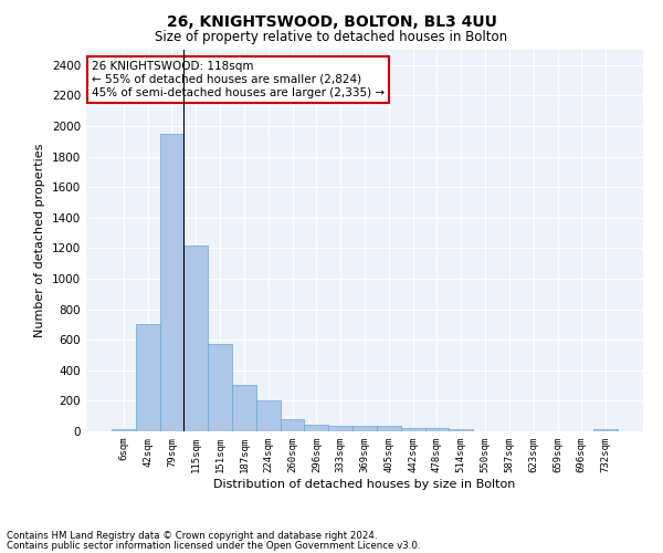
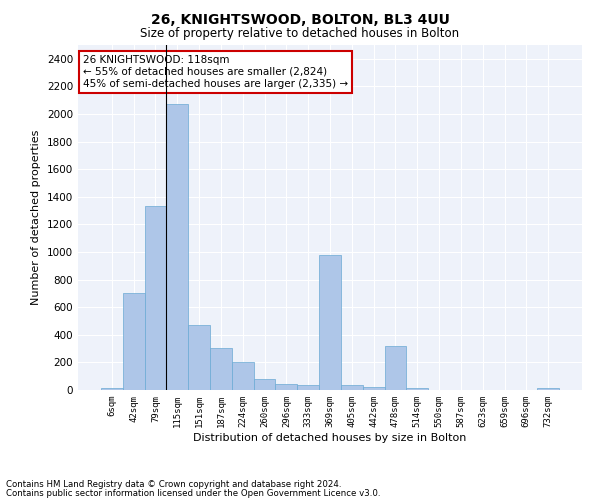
79sqm: 1950 -> 1330
115sqm: 1220 -> 2070
151sqm: 580 -> 470
369sqm: 40 -> 980
478sqm: 20 -> 320
